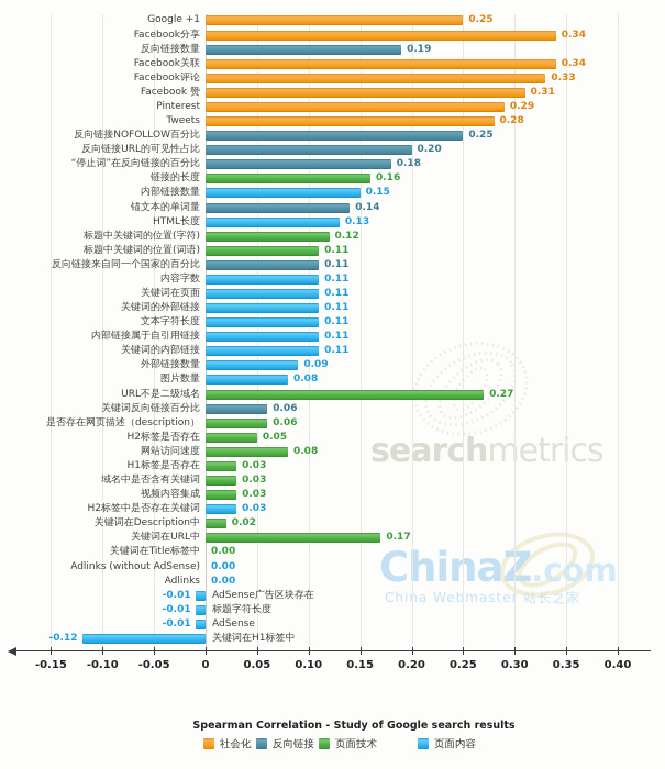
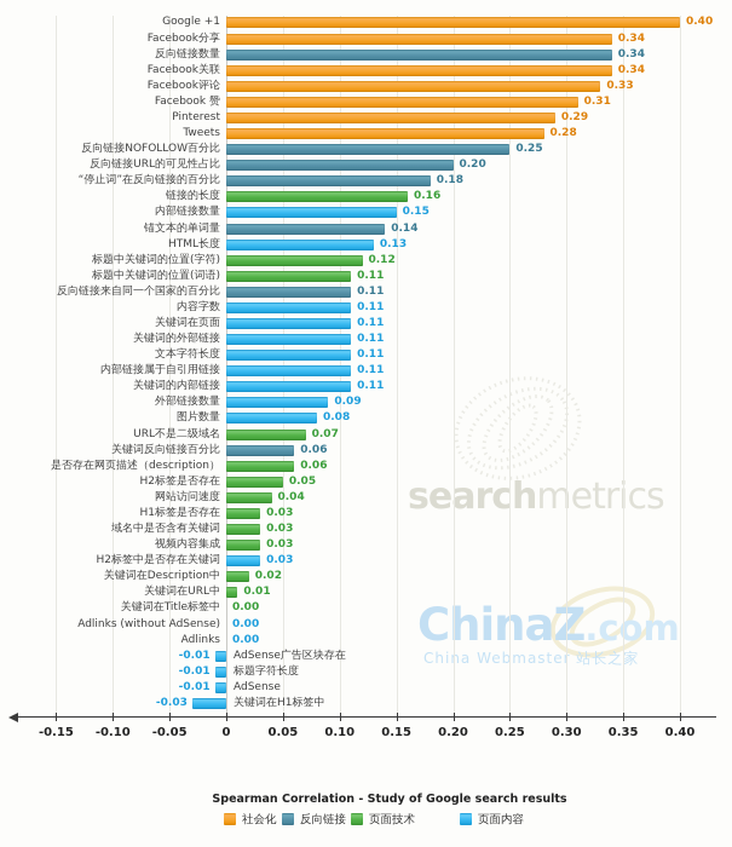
Google +1: 0.25 -> 0.40
反向链接数量: 0.19 -> 0.34
URL不是二级域名: 0.27 -> 0.07
网站访问速度: 0.08 -> 0.04
关键词在URL中: 0.17 -> 0.01
关键词在H1标签中: -0.12 -> -0.03
